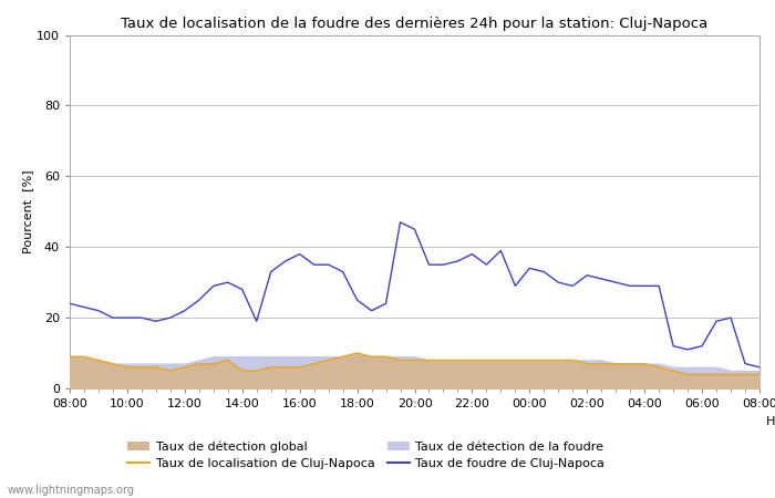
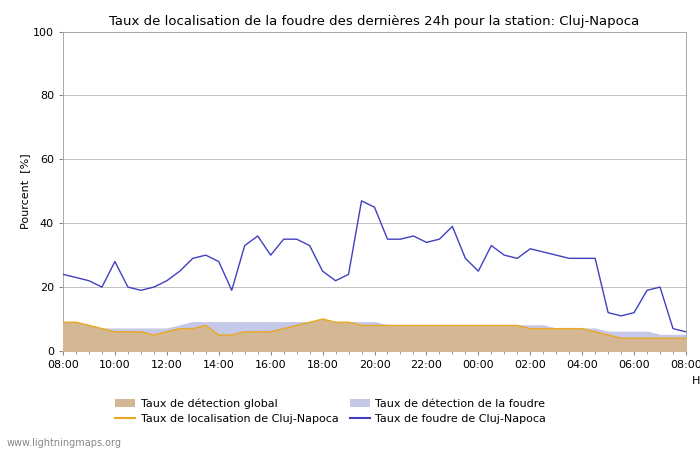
Taux de foudre de Cluj-Napoca/10:00: 20 -> 28
Taux de foudre de Cluj-Napoca/16:00: 38 -> 30
Taux de foudre de Cluj-Napoca/22:00: 38 -> 34
Taux de foudre de Cluj-Napoca/00:00: 34 -> 25
